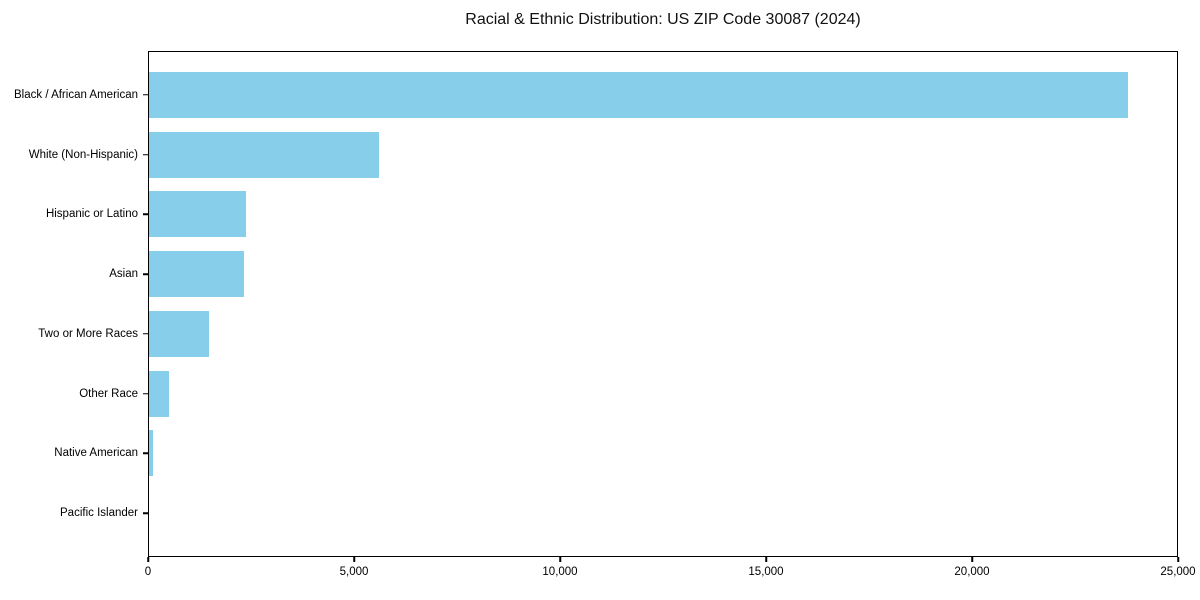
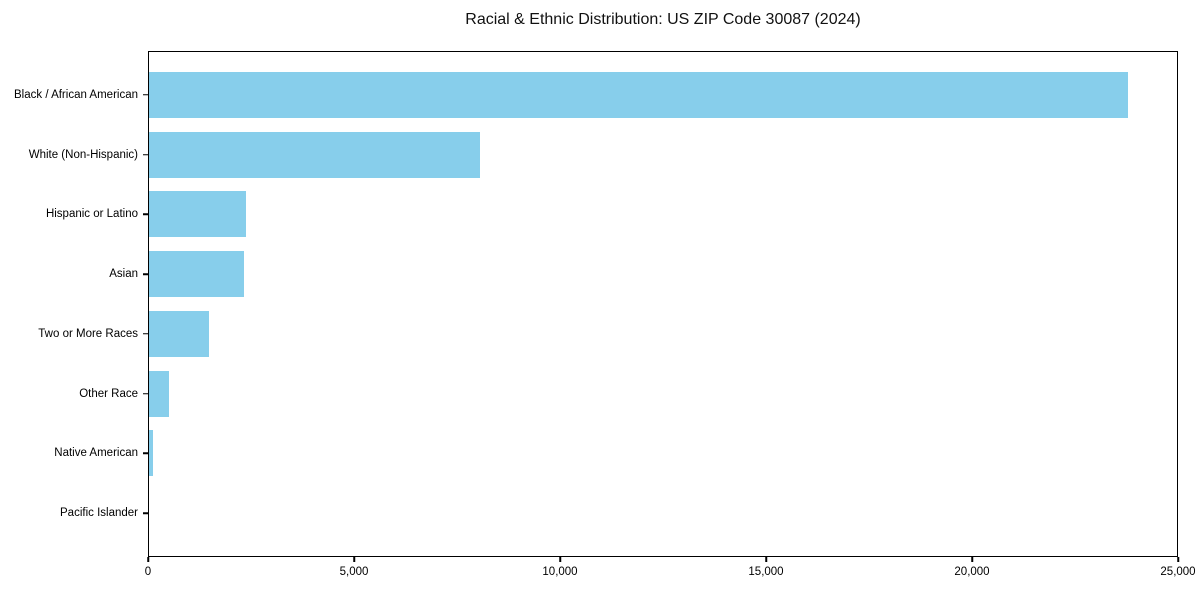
White (Non-Hispanic): 5600 -> 8000
